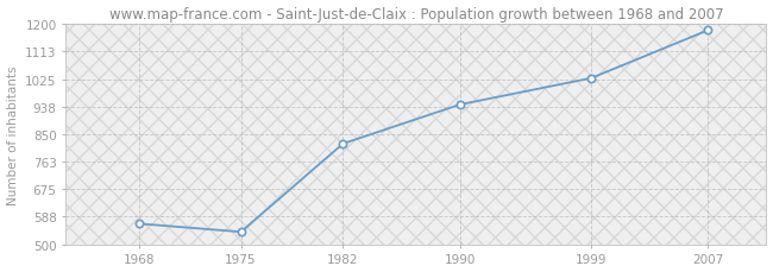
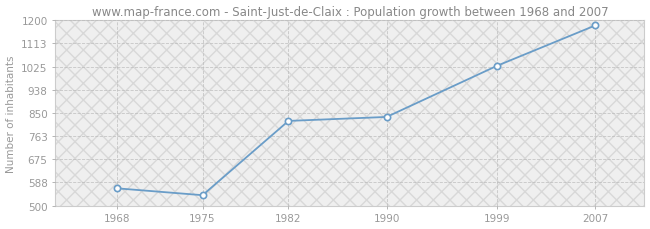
1990: 944 -> 835
